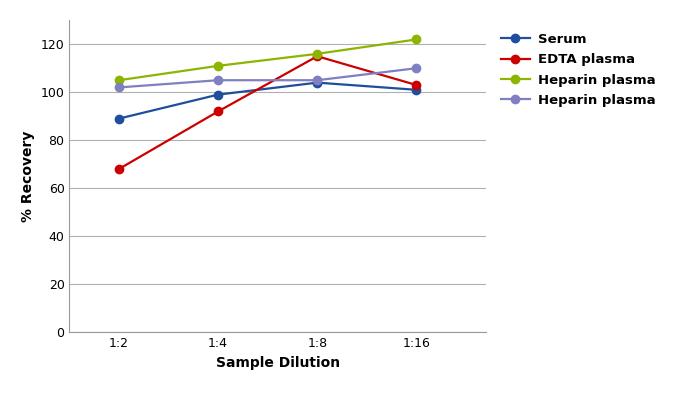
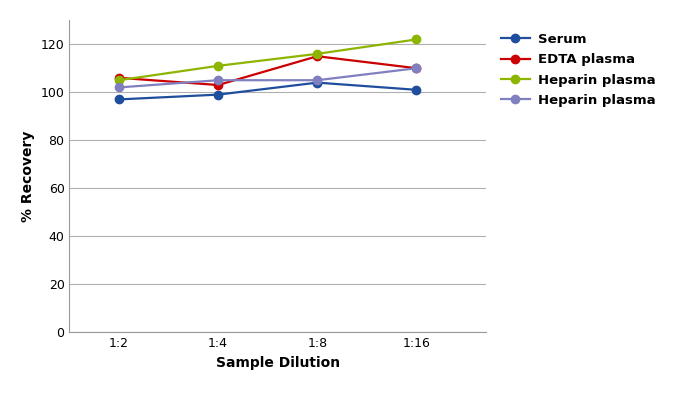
Serum/1:2: 89 -> 97
EDTA plasma/1:2: 68 -> 106
EDTA plasma/1:4: 92 -> 103
EDTA plasma/1:16: 103 -> 110
